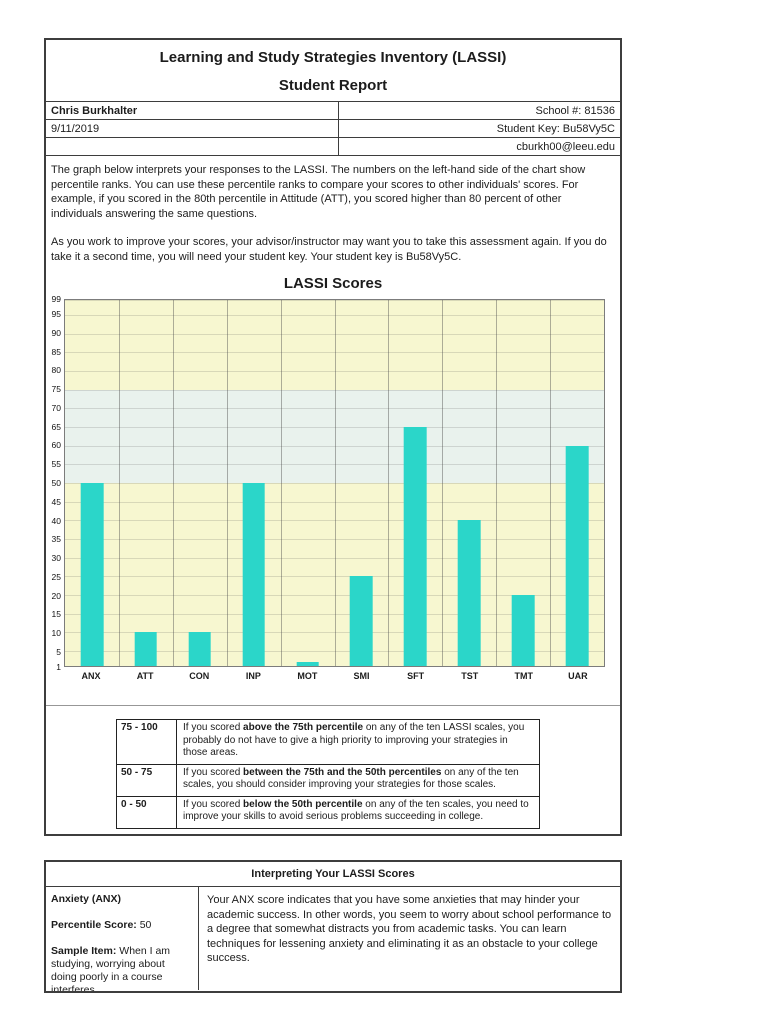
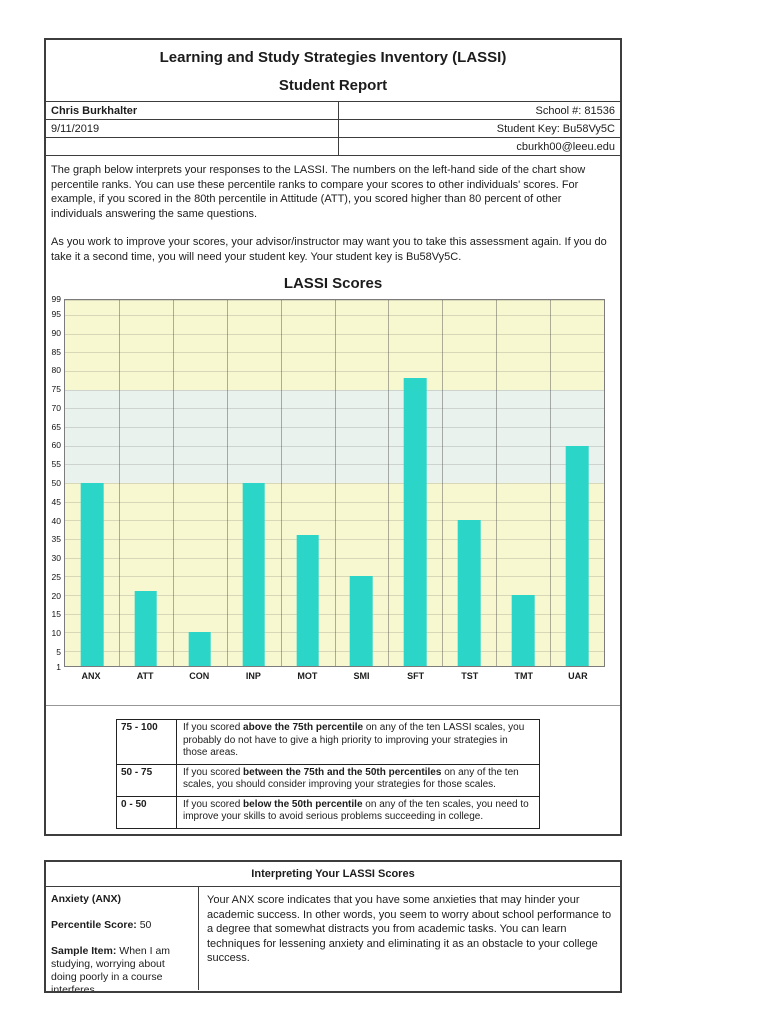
ATT: 10 -> 21
MOT: 2 -> 36
SFT: 65 -> 78
